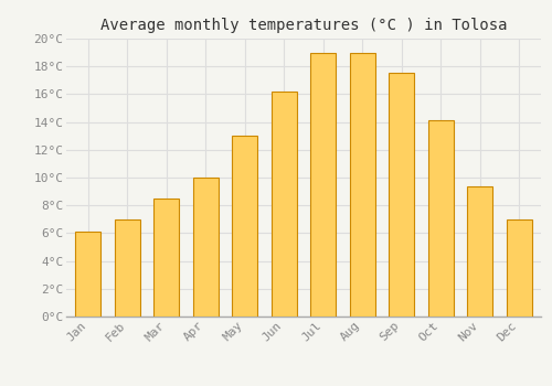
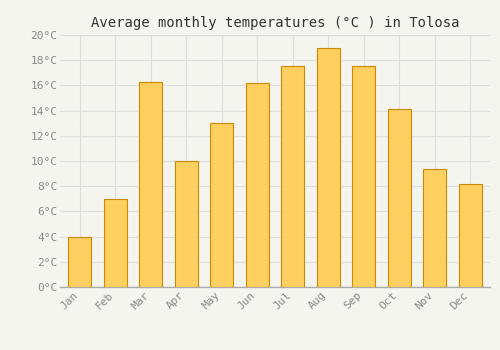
Jan: 6.1°C -> 4.0°C
Mar: 8.5°C -> 16.3°C
Jul: 19.0°C -> 17.5°C
Dec: 7.0°C -> 8.2°C
